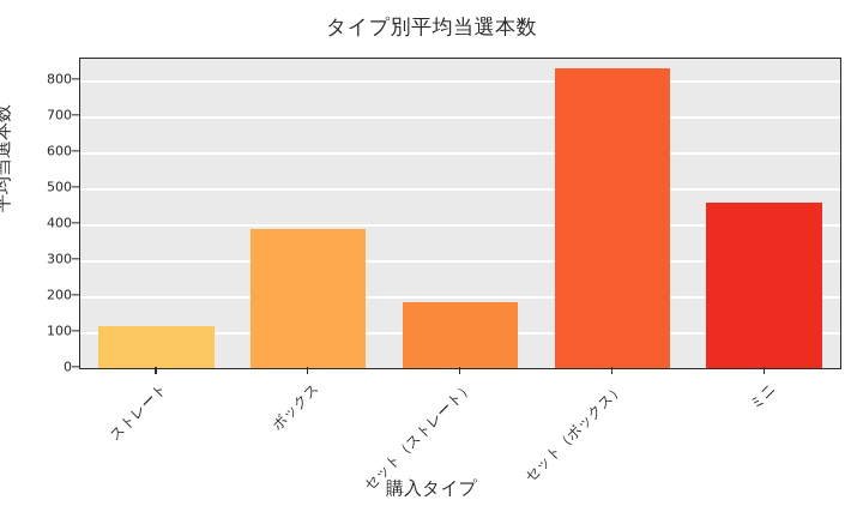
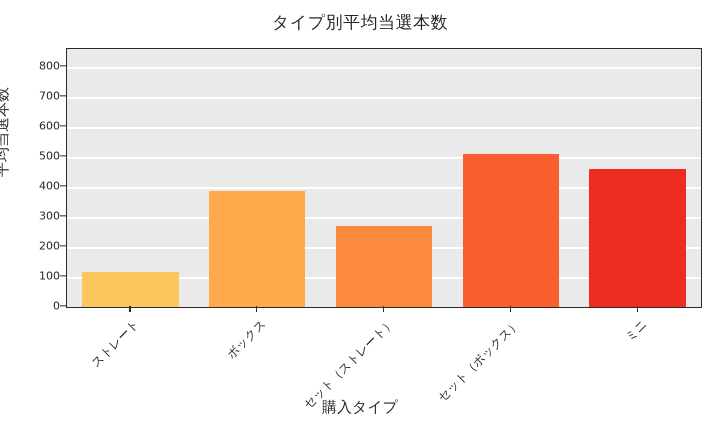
セット（ストレート）: 180 -> 270
セット（ボックス）: 830 -> 510
